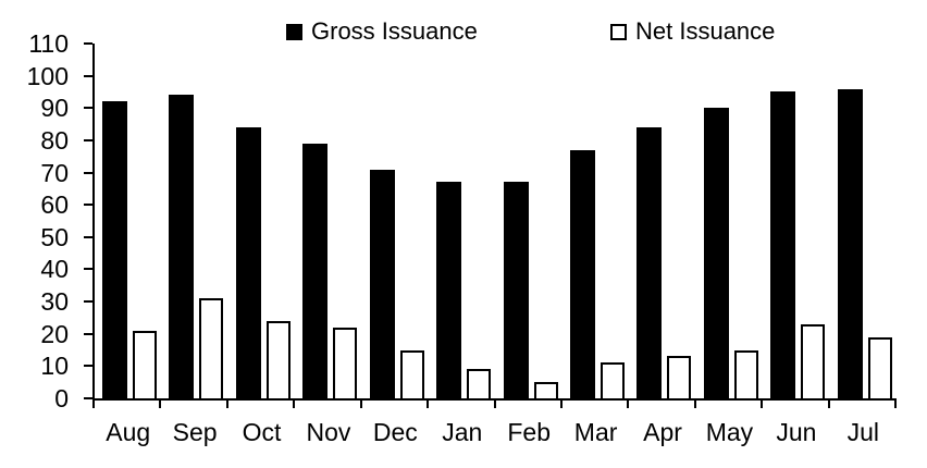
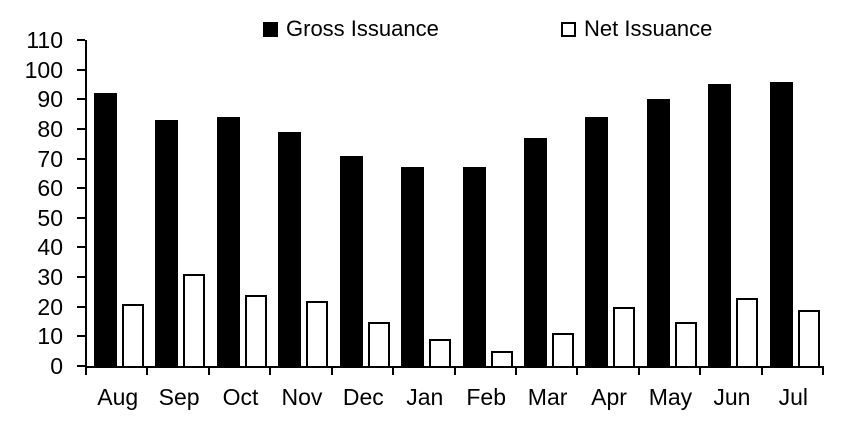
Gross Issuance/Sep: 94 -> 83
Net Issuance/Apr: 13 -> 20
